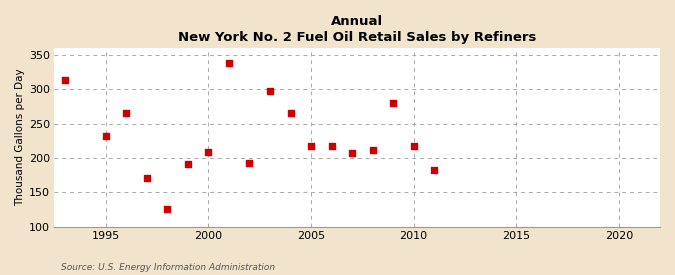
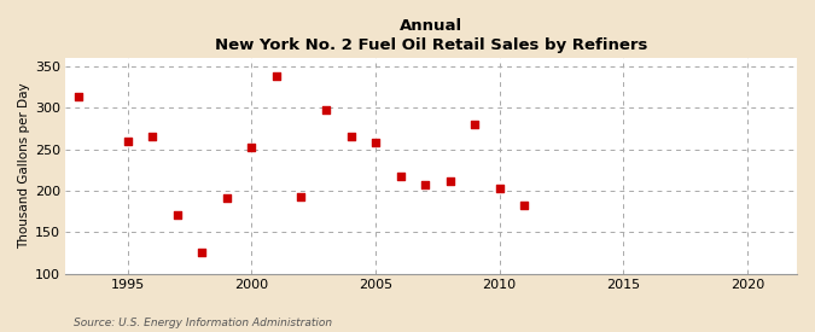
1995: 232 -> 260
2000: 208 -> 252
2005: 218 -> 258
2010: 218 -> 203
